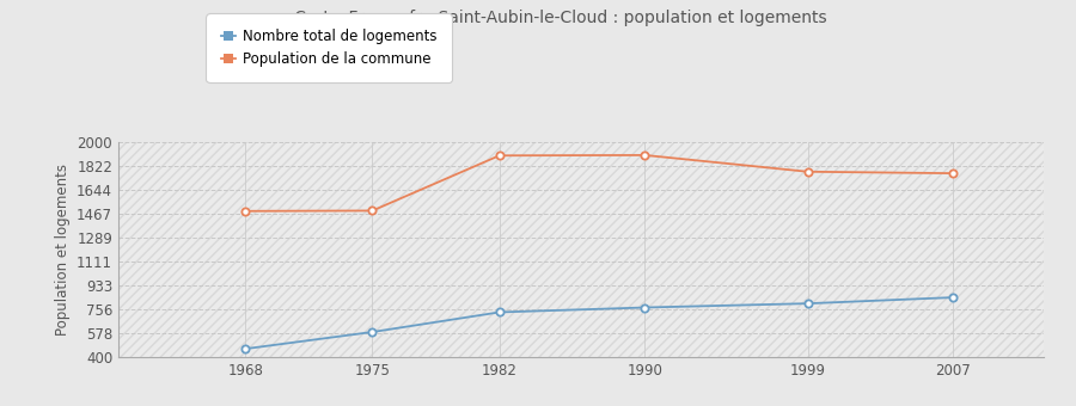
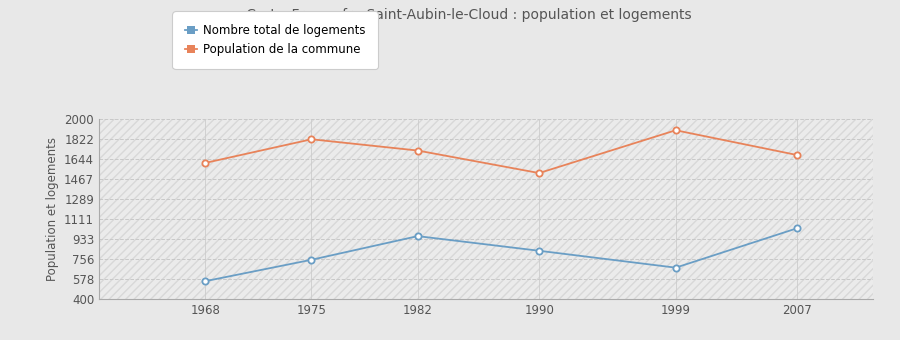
Nombre total de logements/1968: 460 -> 560
Population de la commune/1968: 1490 -> 1610
Nombre total de logements/1975: 590 -> 750
Population de la commune/1975: 1490 -> 1820
Nombre total de logements/1982: 740 -> 960
Population de la commune/1982: 1900 -> 1720
Nombre total de logements/1990: 770 -> 830
Population de la commune/1990: 1900 -> 1520
Nombre total de logements/1999: 800 -> 680
Population de la commune/1999: 1780 -> 1900
Nombre total de logements/2007: 840 -> 1030
Population de la commune/2007: 1770 -> 1680
